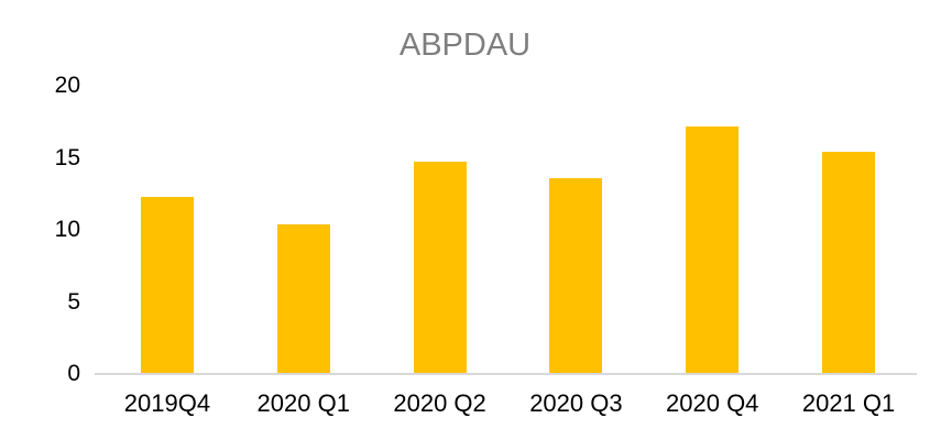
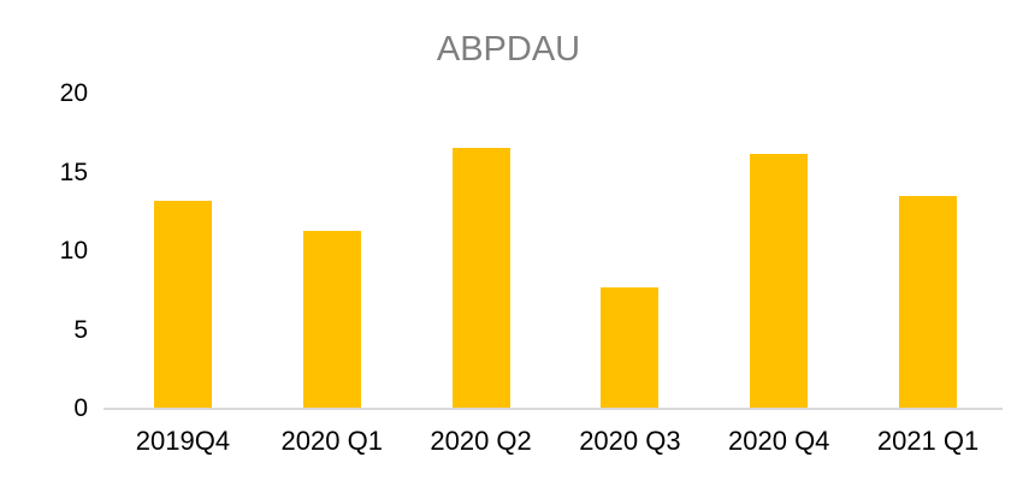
2019Q4: 12.3 -> 13.2
2020 Q1: 10.4 -> 11.3
2020 Q2: 14.7 -> 16.6
2020 Q3: 13.6 -> 7.7
2020 Q4: 17.2 -> 16.2
2021 Q1: 15.4 -> 13.5
